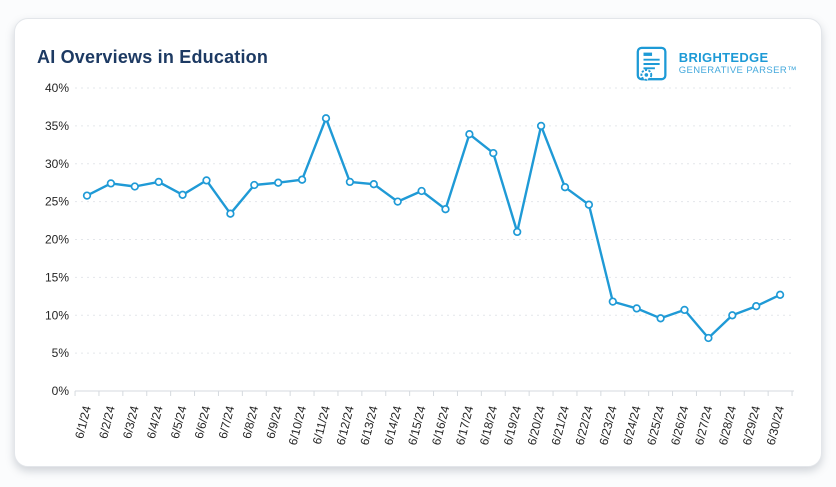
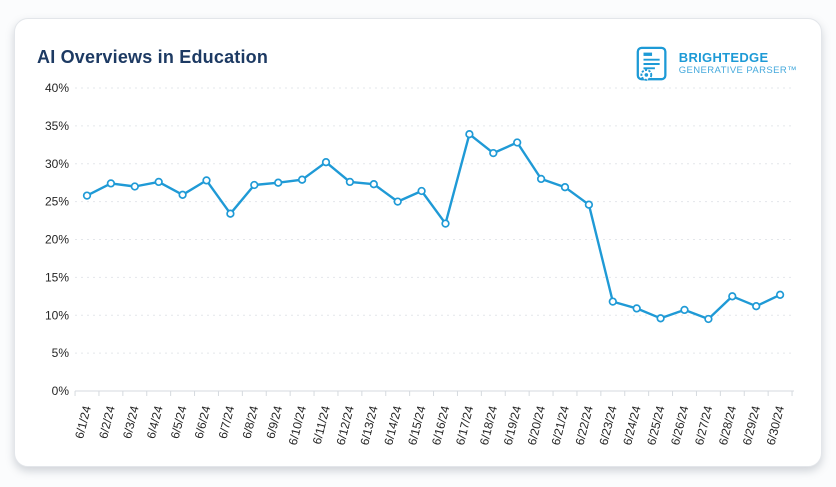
6/11/24: 36% -> 30%
6/16/24: 24% -> 22%
6/19/24: 21% -> 33%
6/20/24: 35% -> 28%
6/27/24: 7% -> 10%
6/28/24: 10% -> 12%
